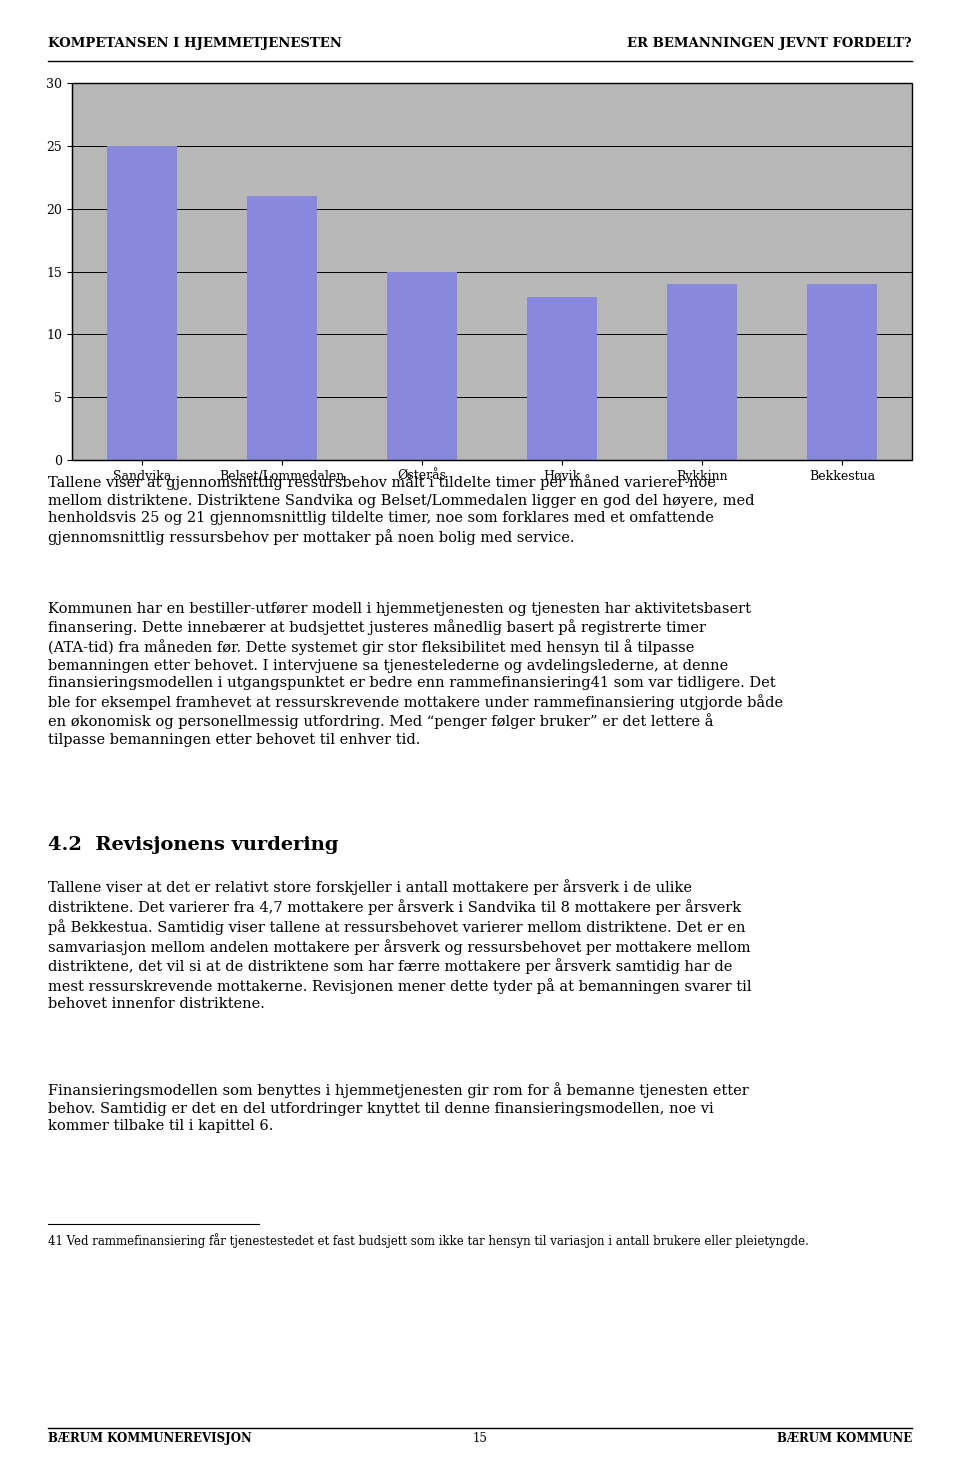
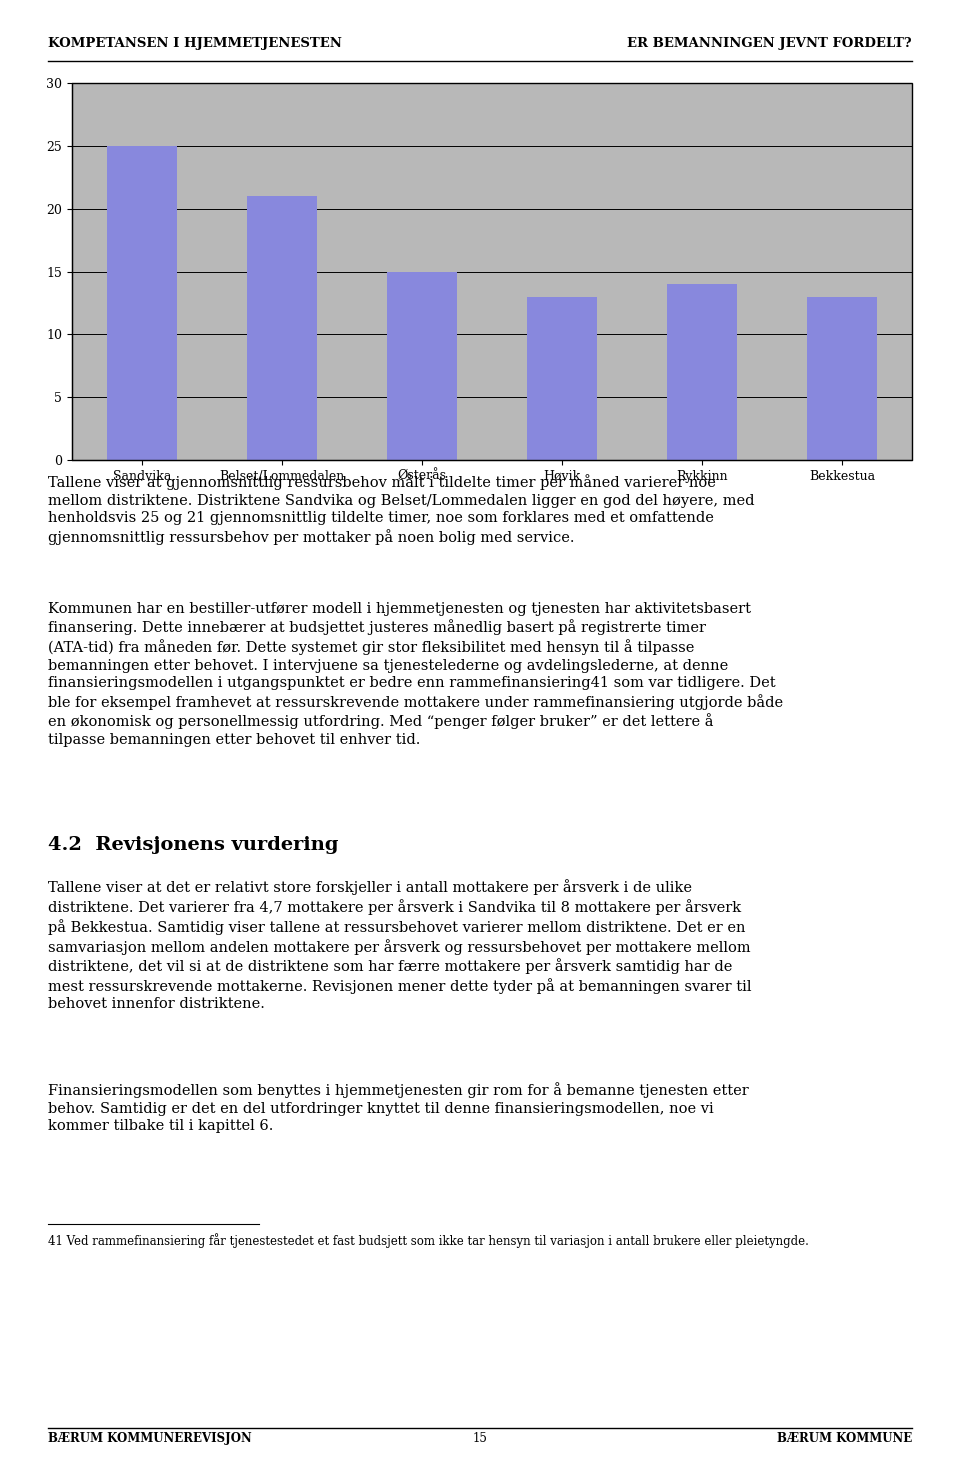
Bekkestua: 14 -> 13
